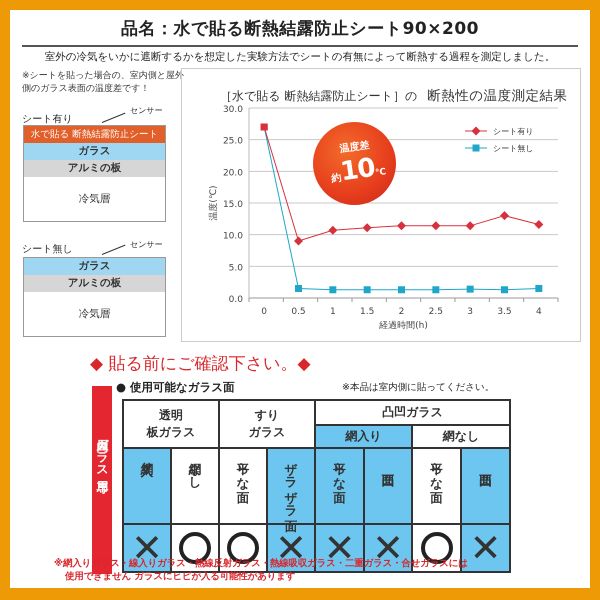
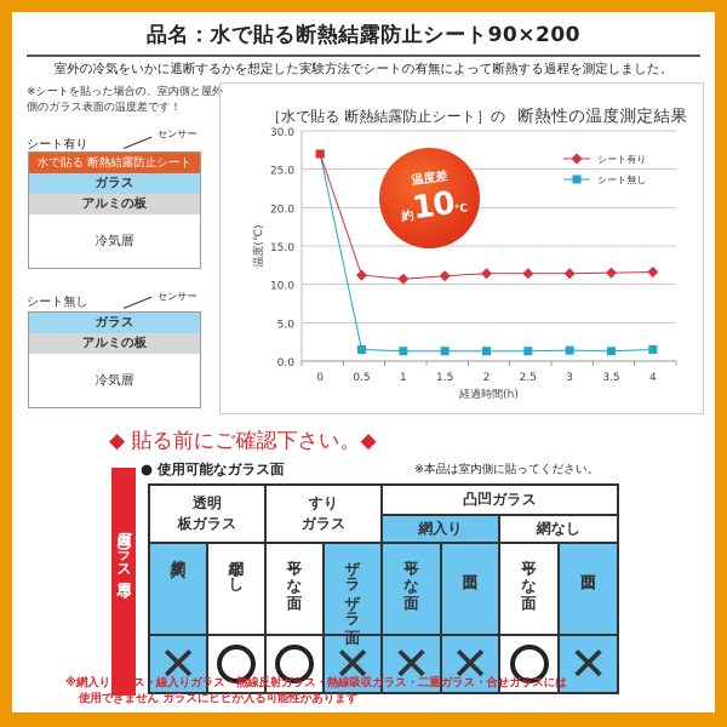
シート有り/0.5: 9 -> 11
シート有り/3.5: 13 -> 12
